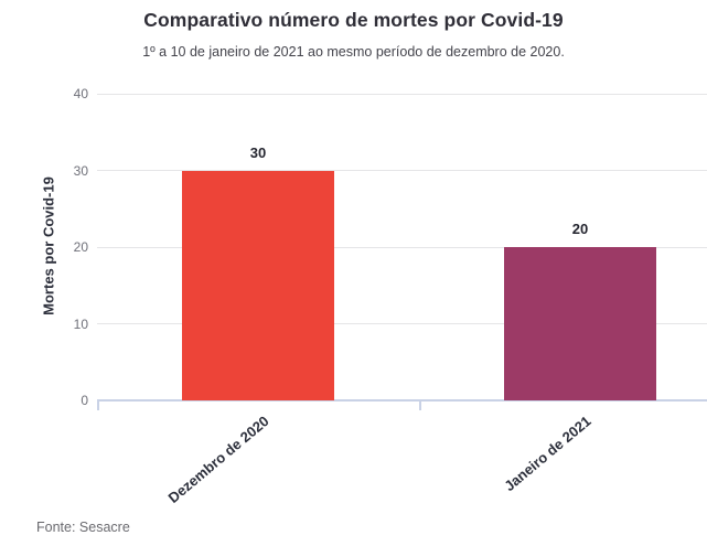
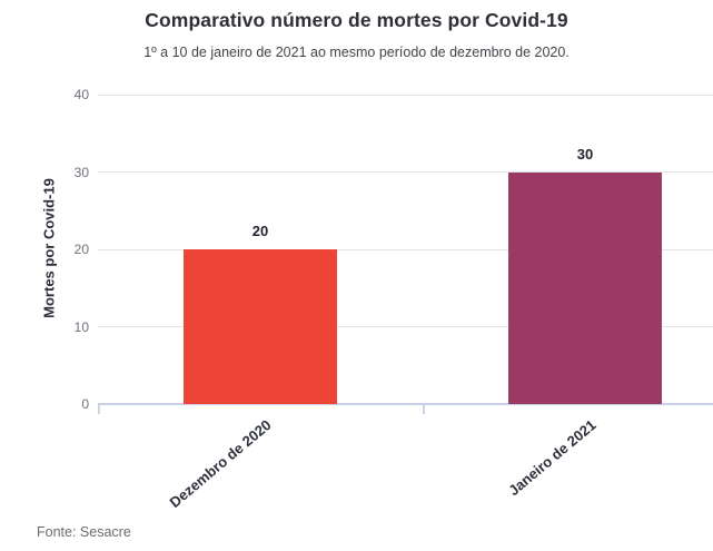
Dezembro de 2020: 30 -> 20
Janeiro de 2021: 20 -> 30
